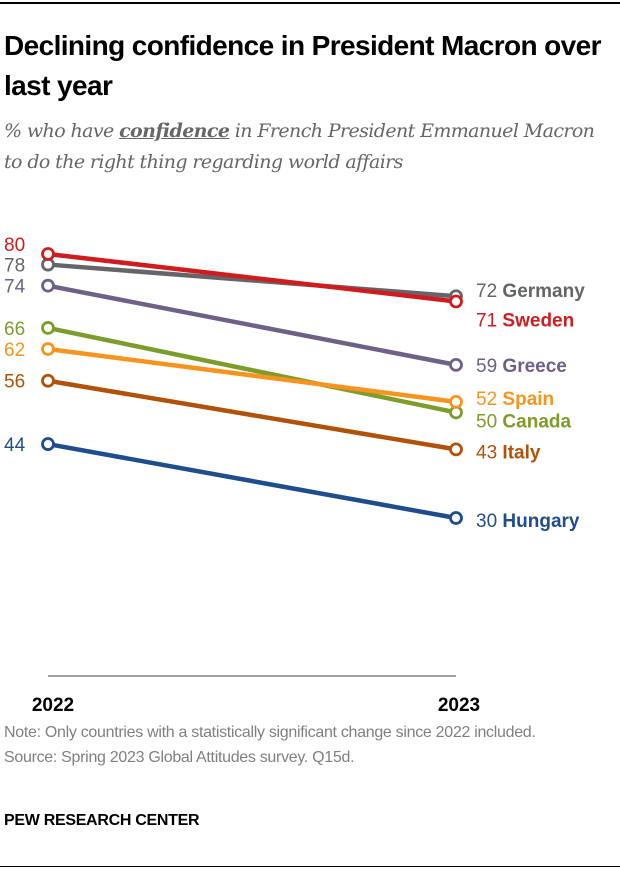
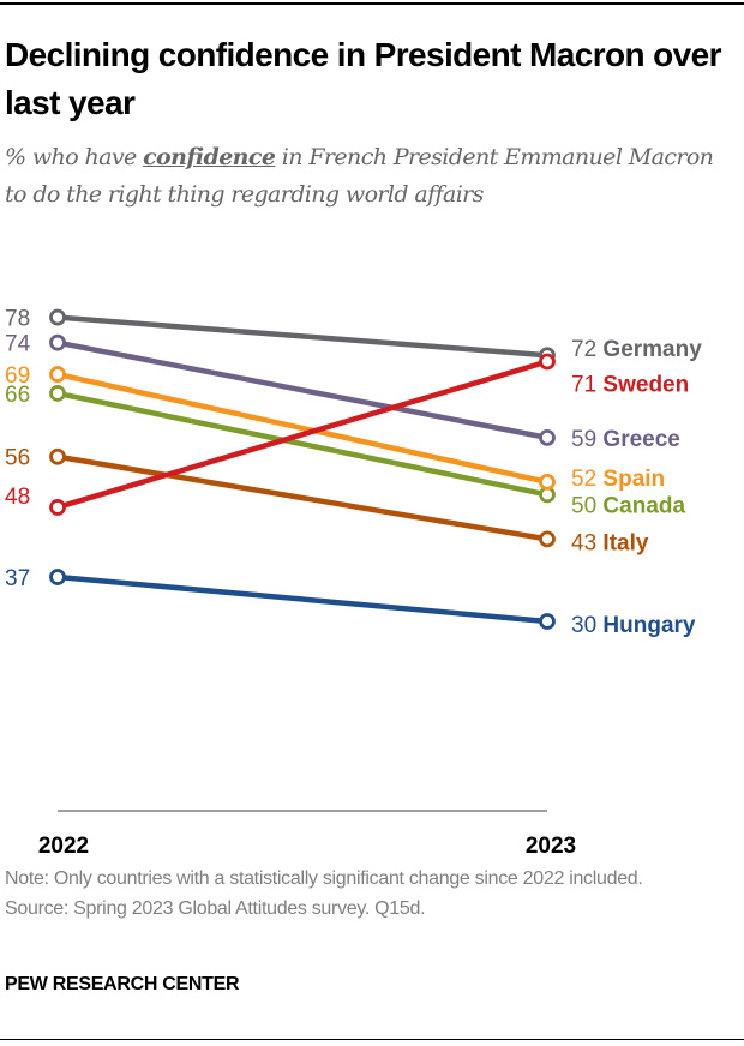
Sweden/2022: 80 -> 48
Spain/2022: 62 -> 69
Hungary/2022: 44 -> 37
